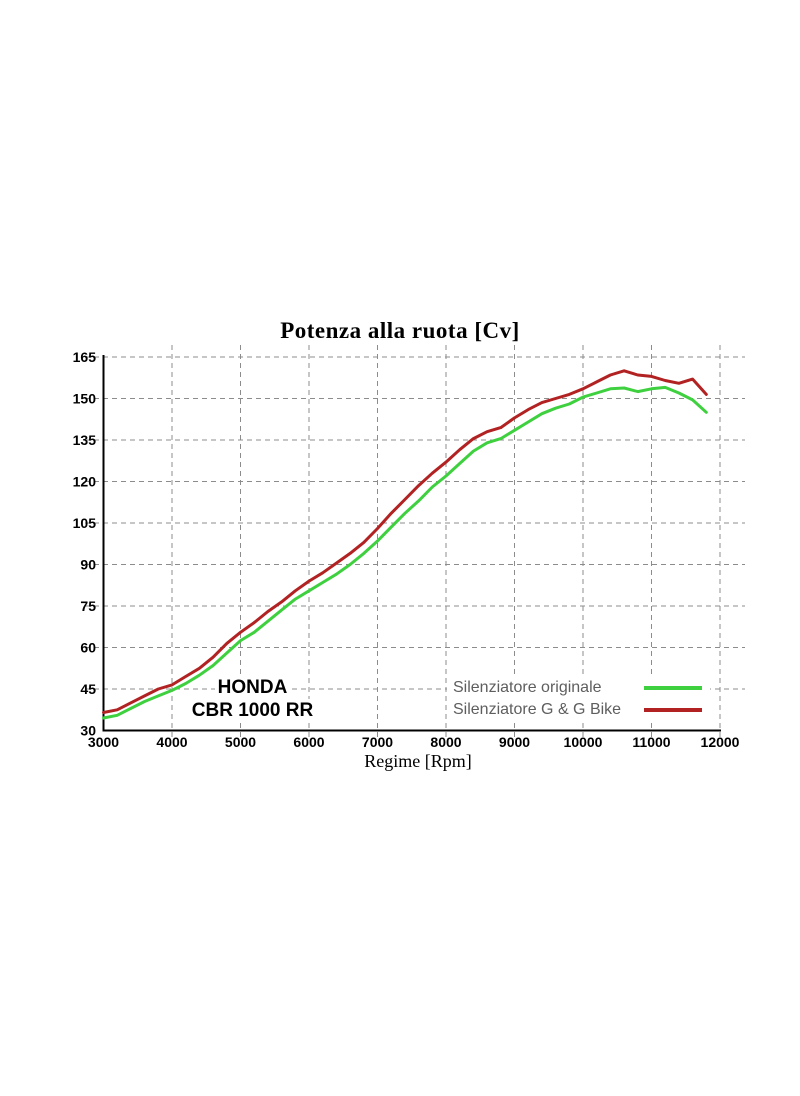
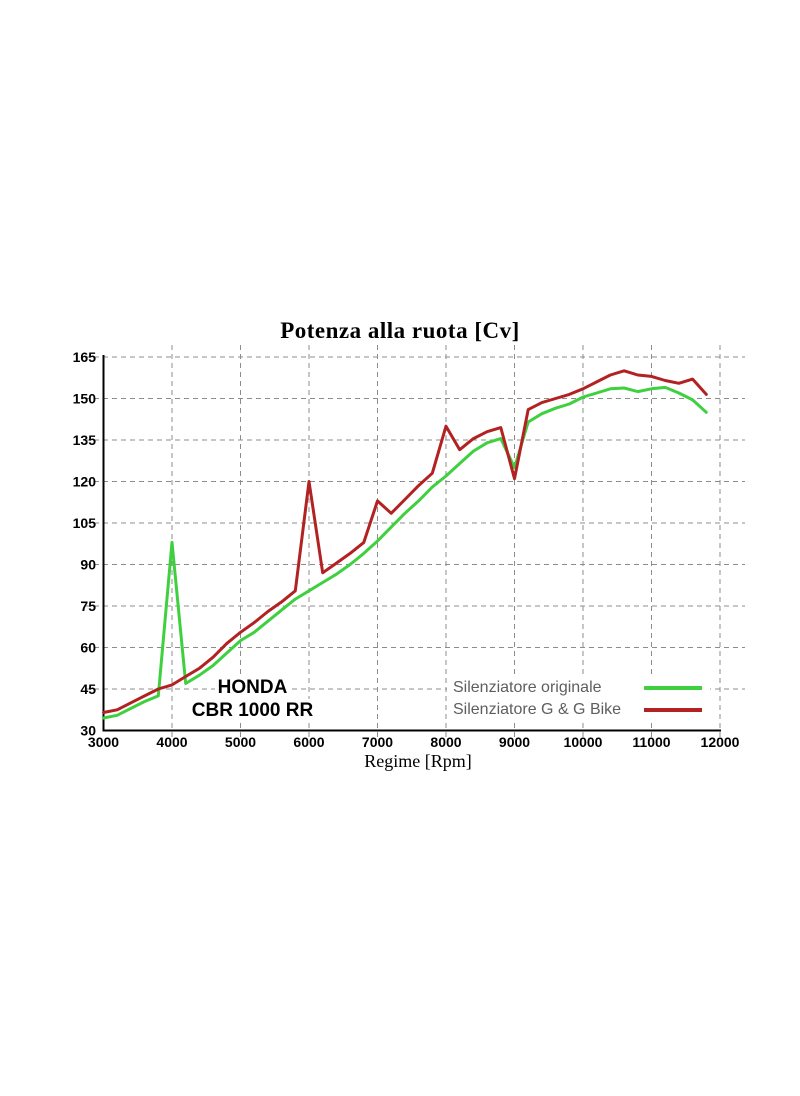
Silenziatore originale/4000: 44 -> 98
Silenziatore G & G Bike/6000: 84 -> 120
Silenziatore G & G Bike/7000: 103 -> 113
Silenziatore G & G Bike/8000: 127 -> 140
Silenziatore originale/9000: 138 -> 125
Silenziatore G & G Bike/9000: 143 -> 121
